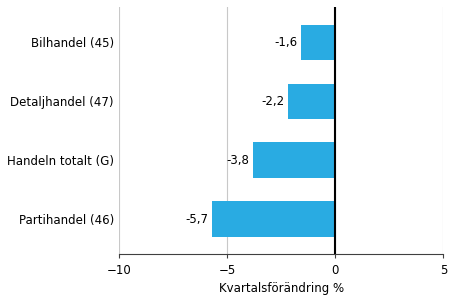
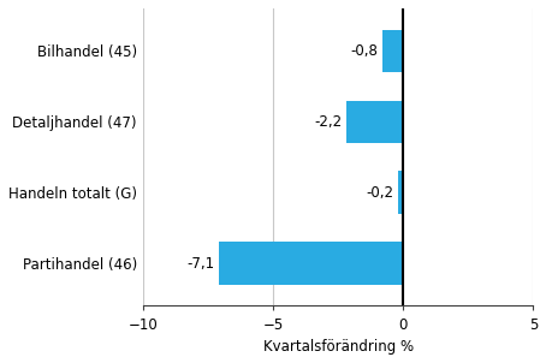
Bilhandel (45): -1,6 -> -0,8
Handeln totalt (G): -3,8 -> -0,2
Partihandel (46): -5,7 -> -7,1
